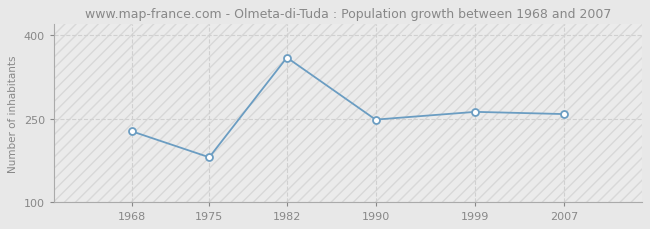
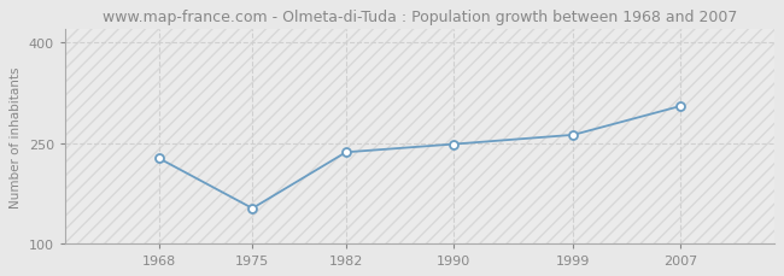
1975: 180 -> 152
1982: 360 -> 236
2007: 258 -> 305
